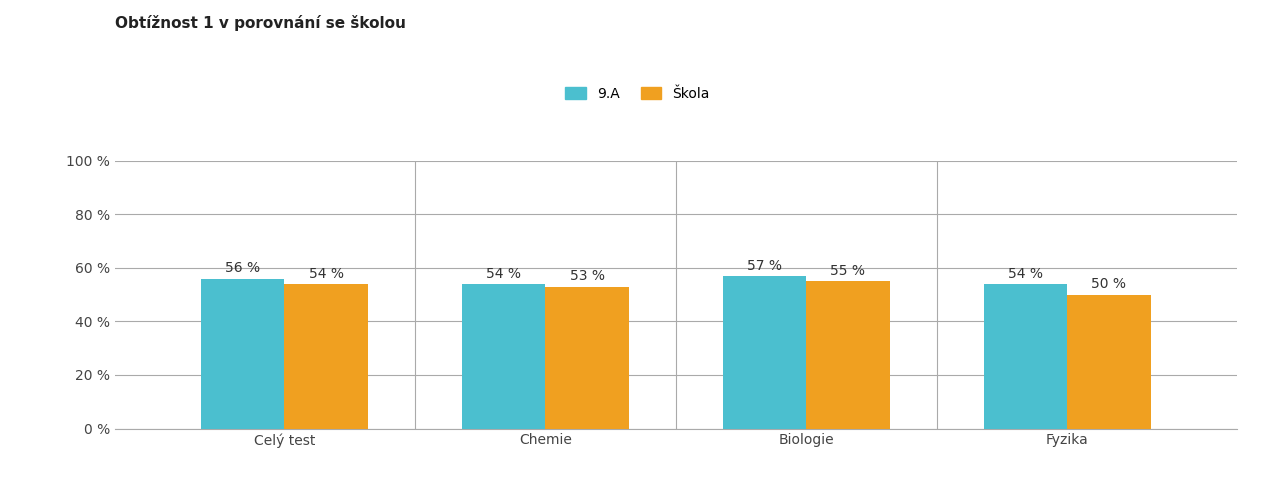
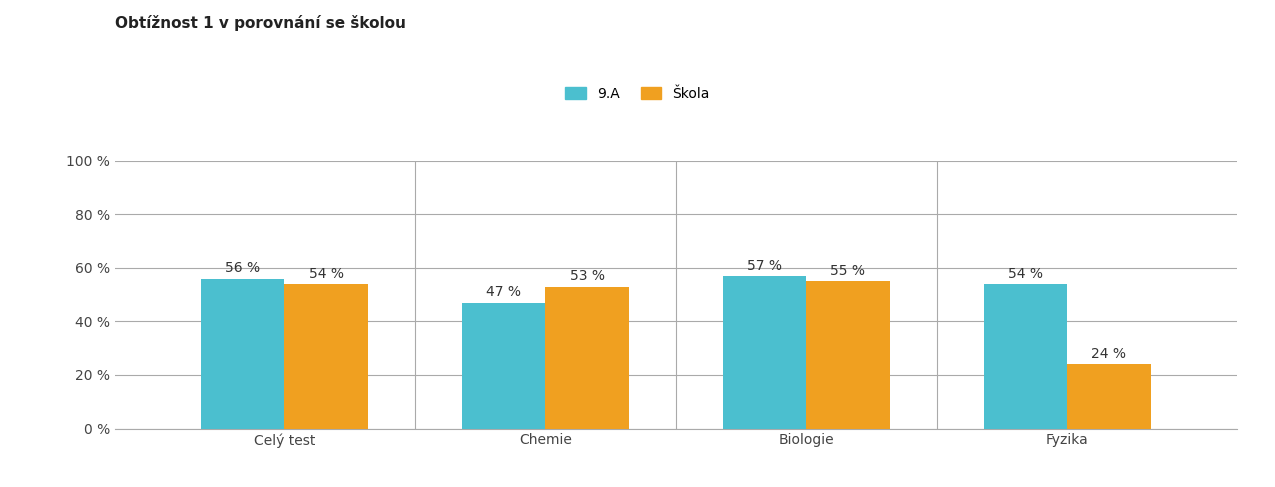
9.A/Chemie: 54 -> 47
Škola/Fyzika: 50 -> 24
